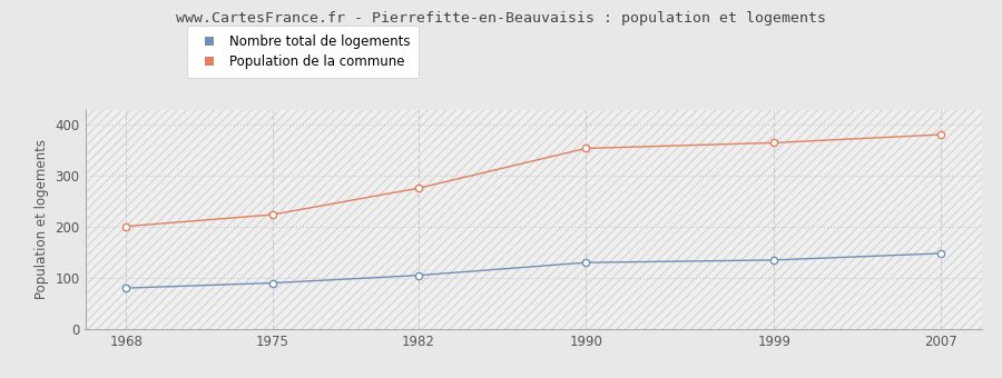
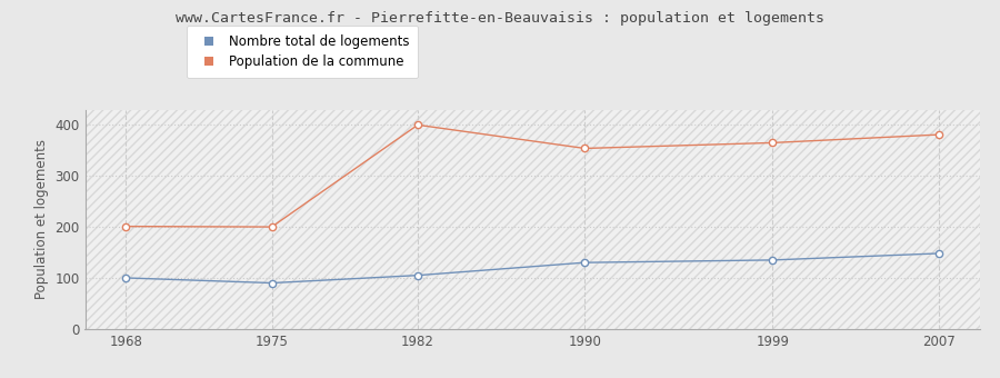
Nombre total de logements/1968: 80 -> 100
Population de la commune/1975: 224 -> 200
Population de la commune/1982: 276 -> 400
